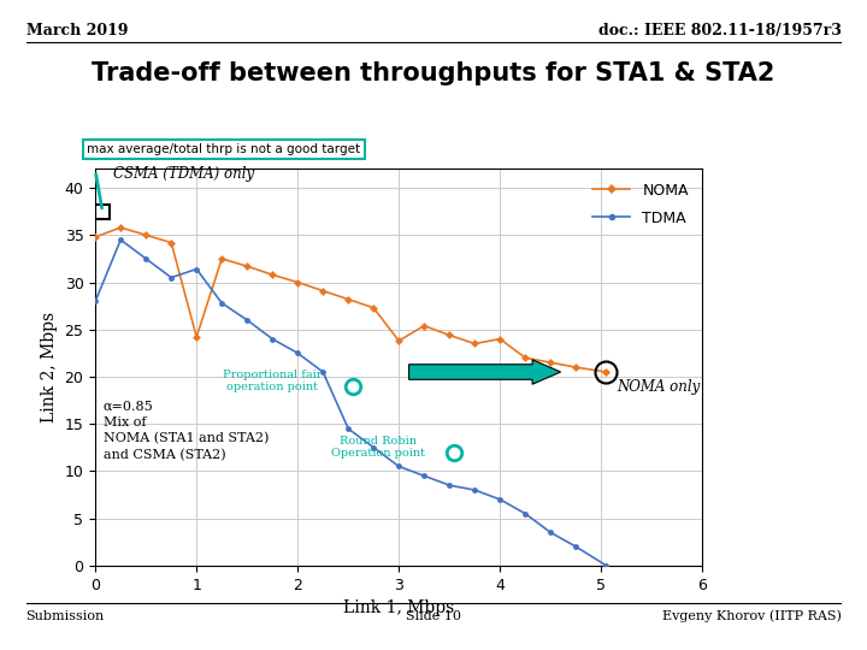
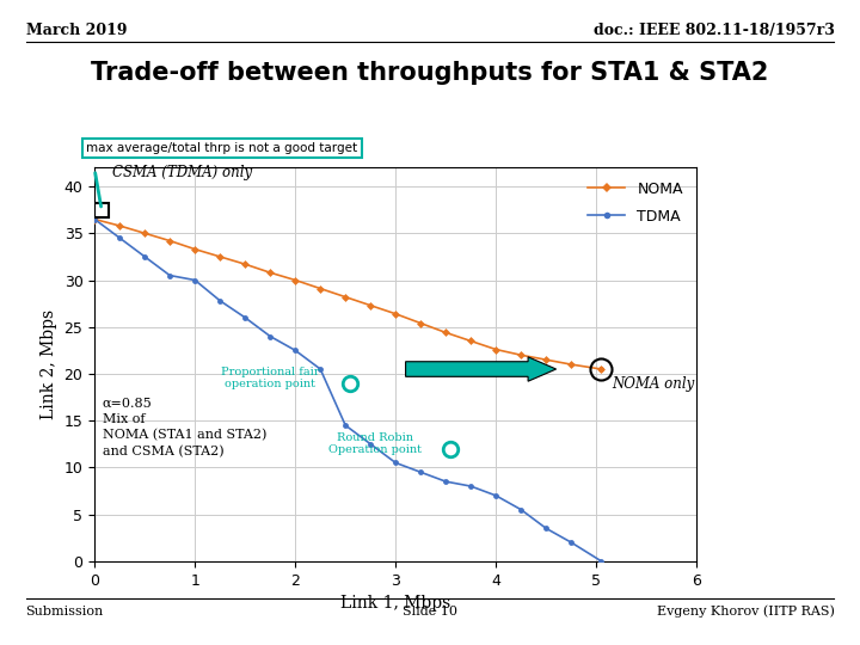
NOMA/0: 34.8 -> 36.5
TDMA/0: 28.0 -> 36.5
NOMA/1: 24.2 -> 33.3
TDMA/1: 31.4 -> 30.0
NOMA/3: 23.8 -> 26.4
NOMA/4: 24.0 -> 22.6
